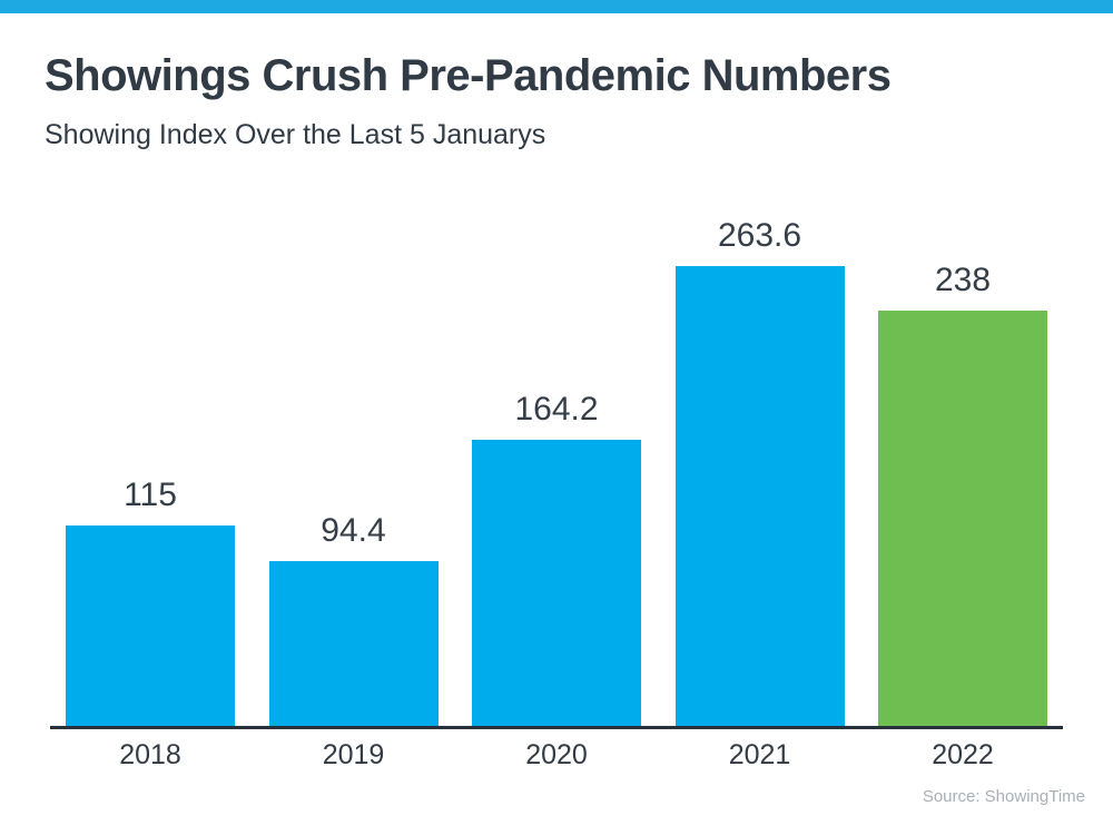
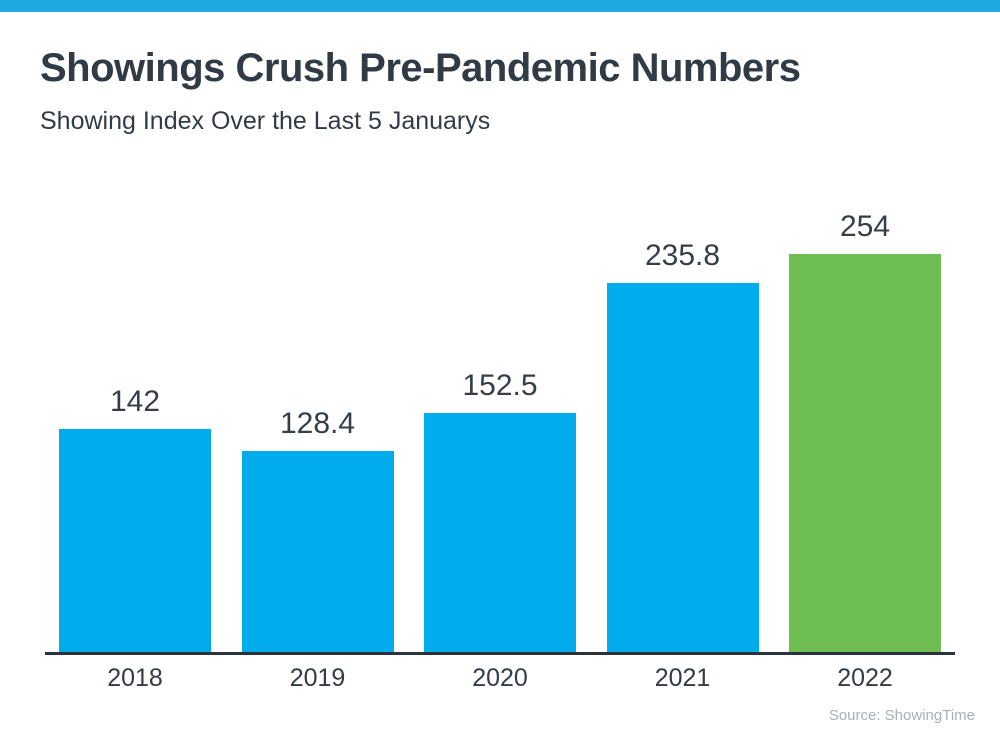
2018: 115 -> 142
2019: 94.4 -> 128.4
2020: 164.2 -> 152.5
2021: 263.6 -> 235.8
2022: 238 -> 254
